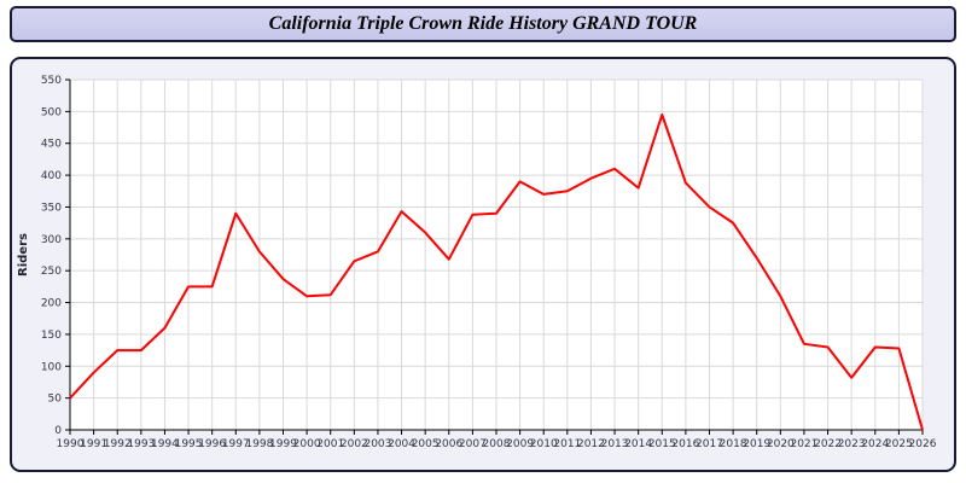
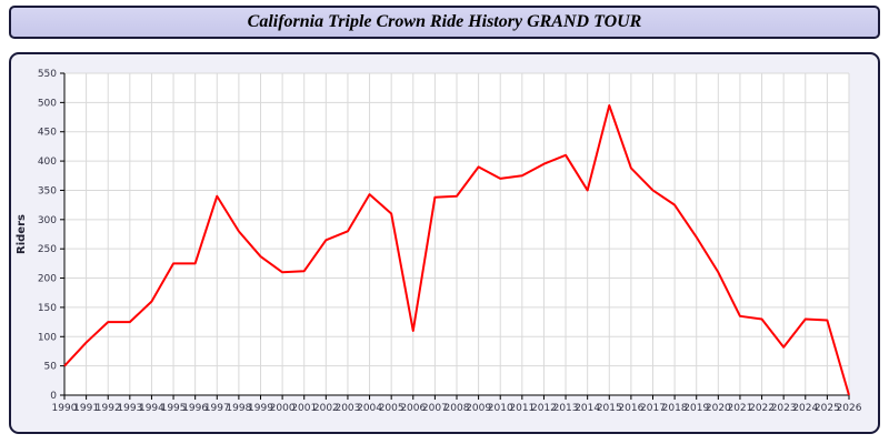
2006: 270 -> 110
2014: 380 -> 350
